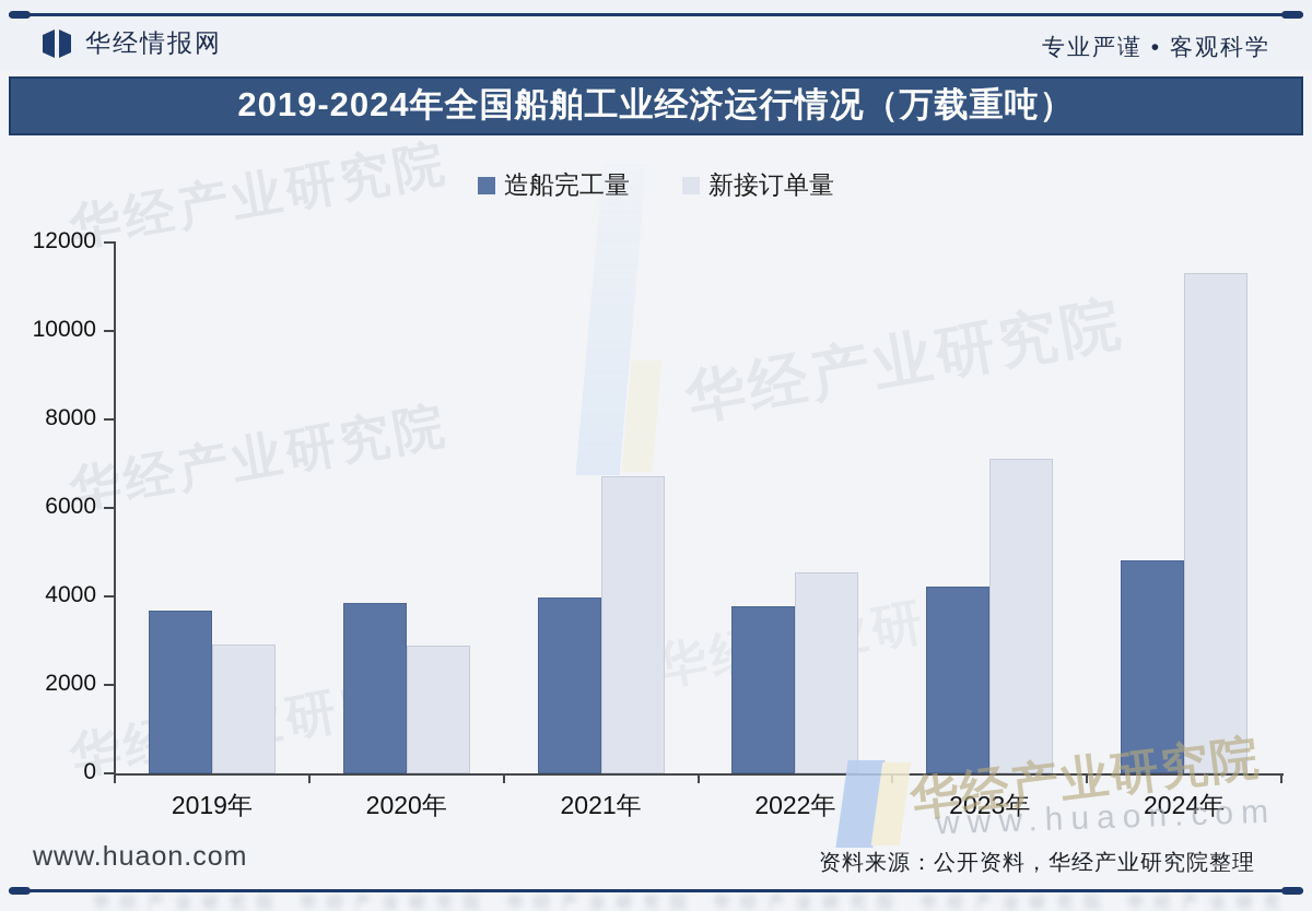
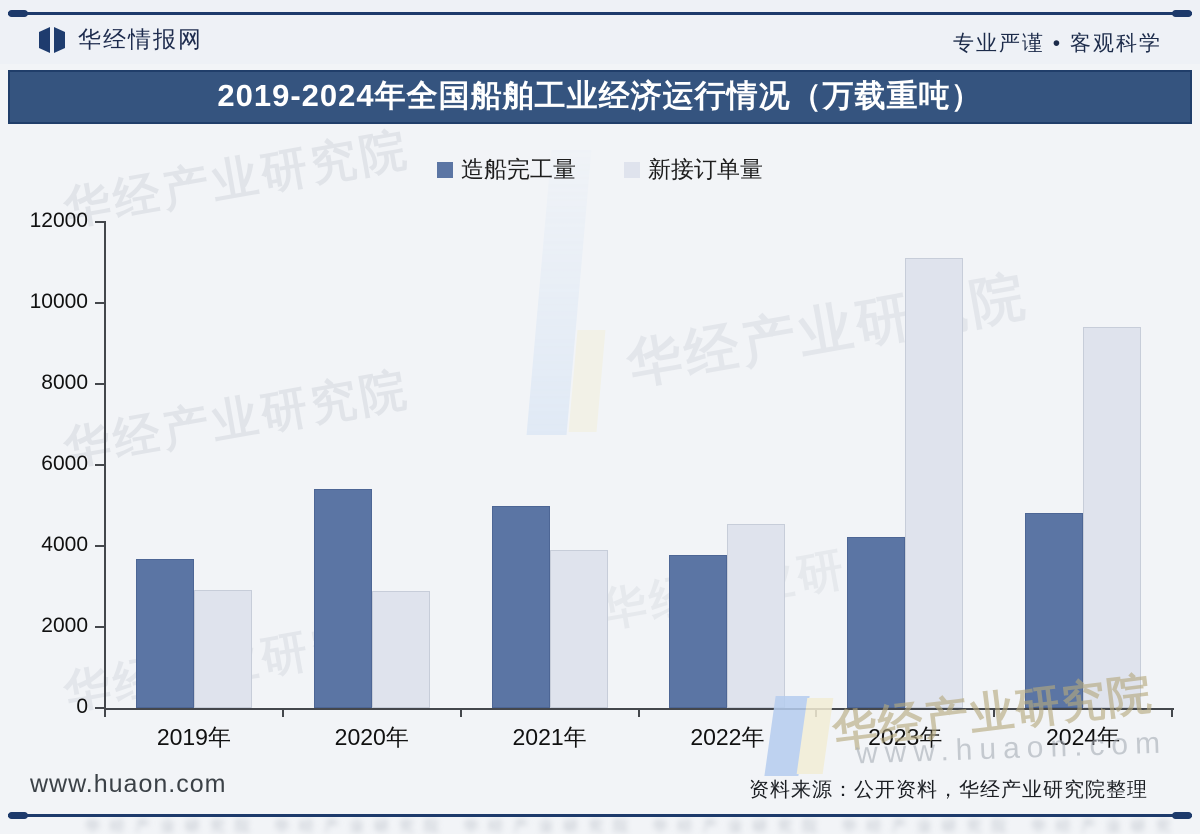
造船完工量/2020年: 3900 -> 5400
造船完工量/2021年: 4000 -> 5000
新接订单量/2021年: 6700 -> 3900
新接订单量/2023年: 7100 -> 11100
新接订单量/2024年: 11300 -> 9400
